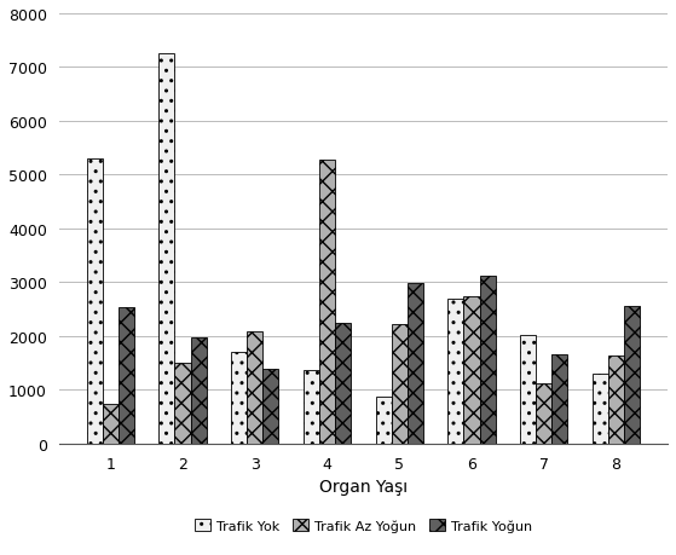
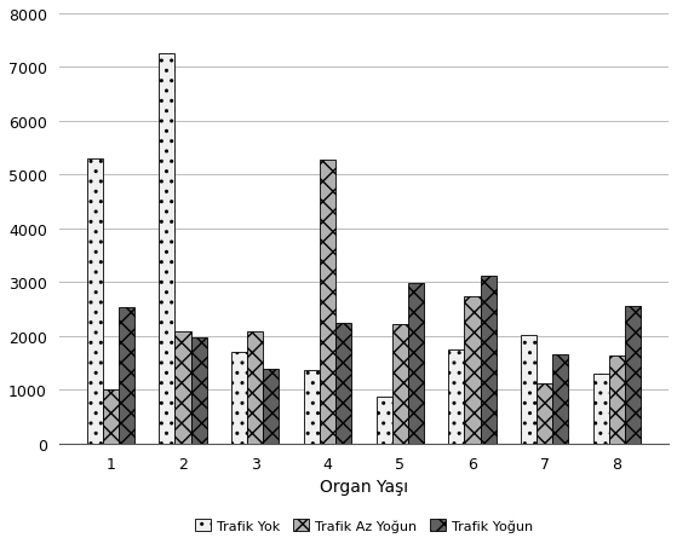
Trafik Az Yoğun/1: 750 -> 1020
Trafik Az Yoğun/2: 1500 -> 2100
Trafik Yok/6: 2700 -> 1750
